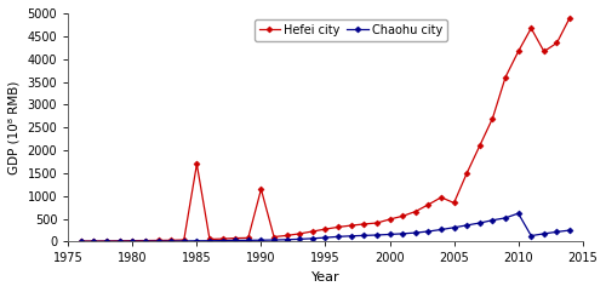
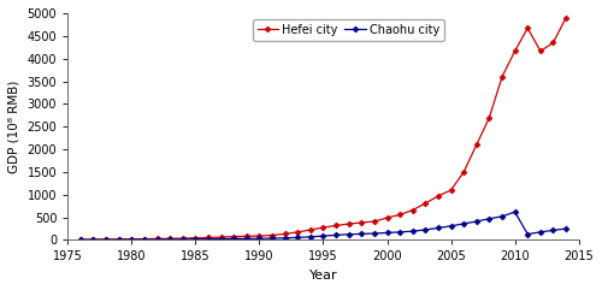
Hefei city/1985: 1700 -> 50
Hefei city/1990: 1150 -> 90
Hefei city/2005: 850 -> 1100
